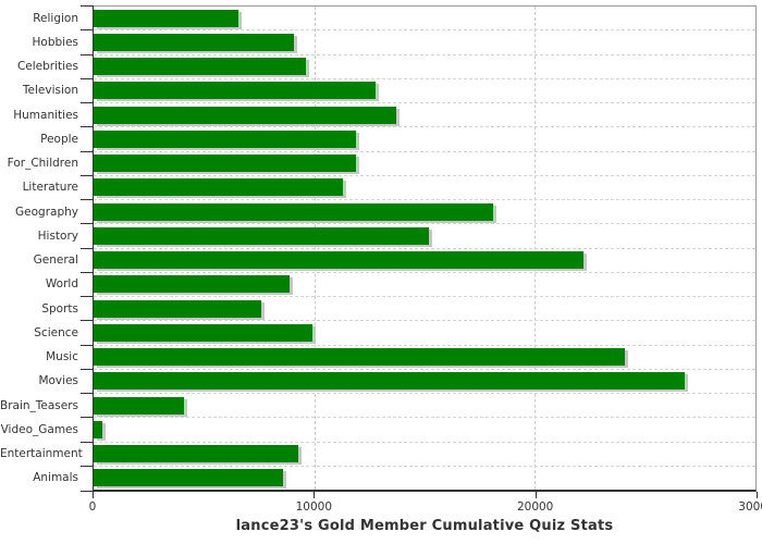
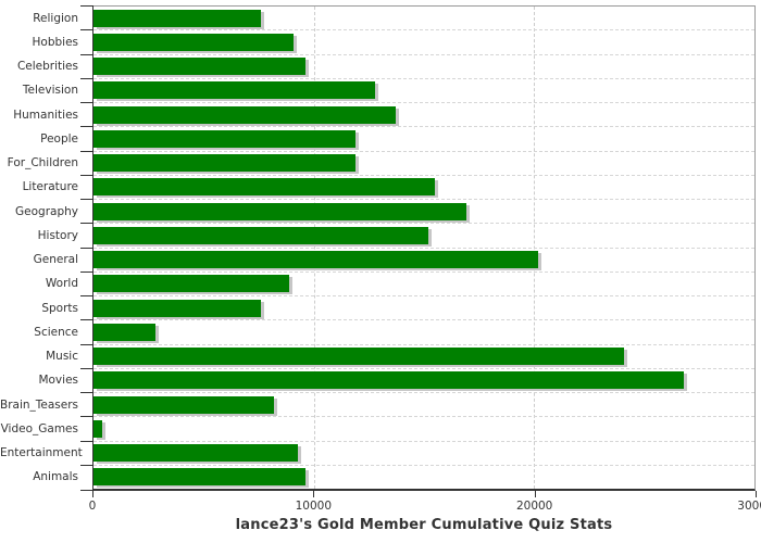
Religion: 6600 -> 7600
Literature: 11300 -> 15500
Geography: 18100 -> 16900
General: 22200 -> 20200
Science: 9900 -> 2800
Brain_Teasers: 4100 -> 8200
Animals: 8600 -> 9600
